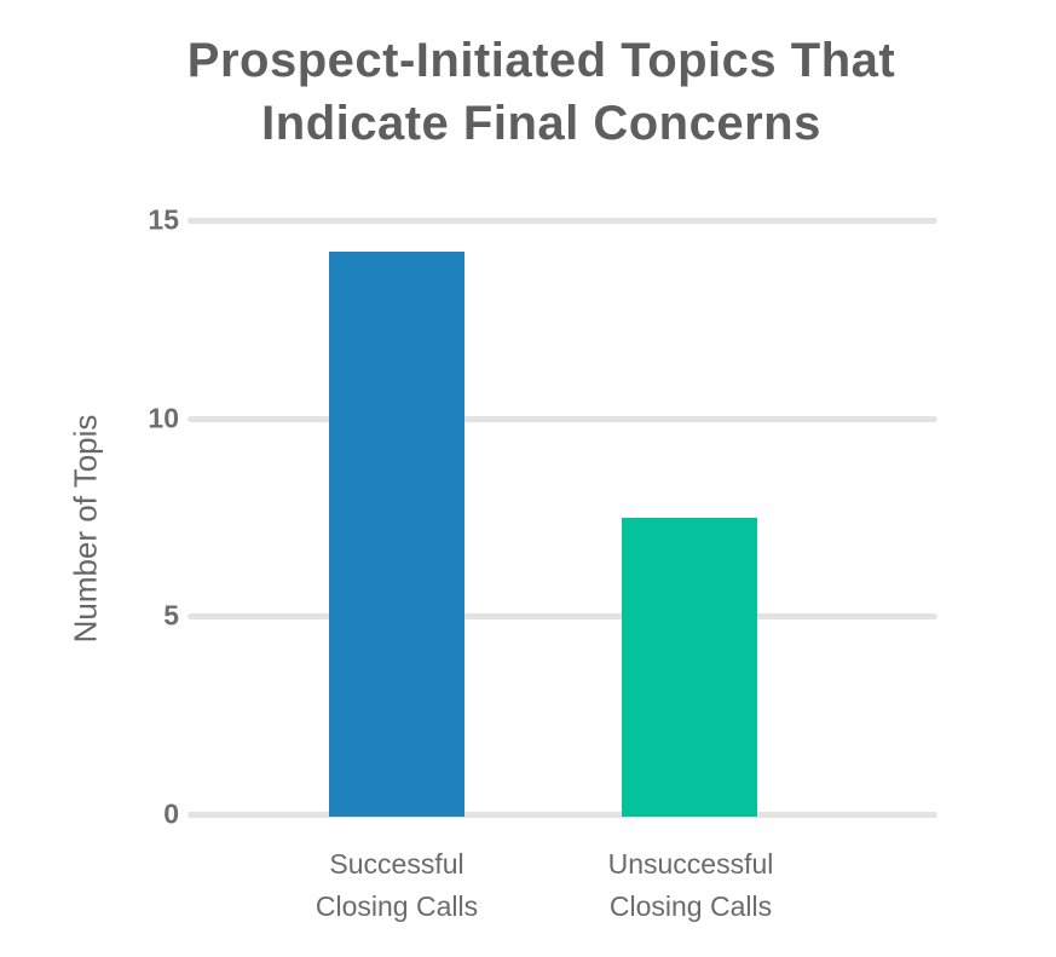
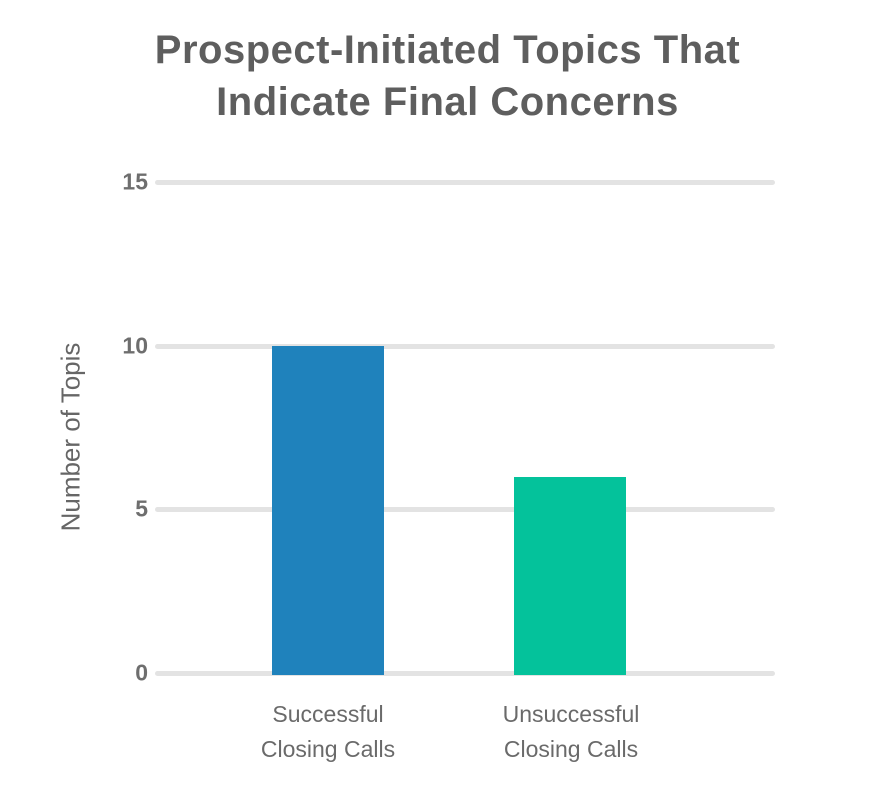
Successful Closing Calls: 14.2 -> 10.0
Unsuccessful Closing Calls: 7.5 -> 6.0
